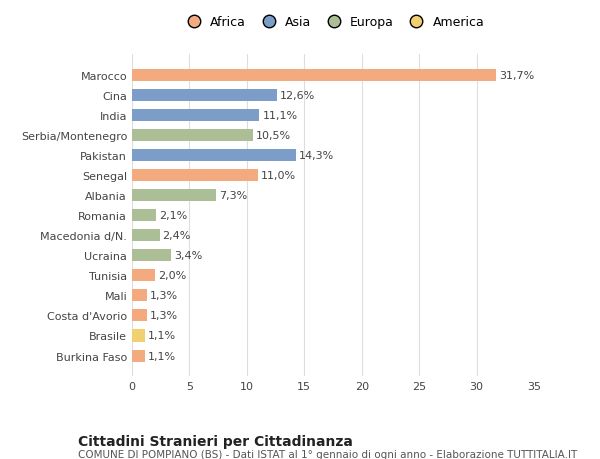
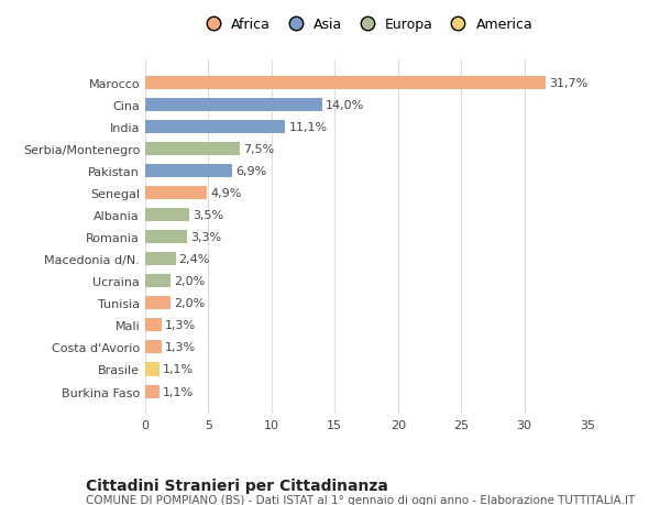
Cina: 12,6% -> 14,0%
Serbia/Montenegro: 10,5% -> 7,5%
Pakistan: 14,3% -> 6,9%
Senegal: 11,0% -> 4,9%
Albania: 7,3% -> 3,5%
Romania: 2,1% -> 3,3%
Ucraina: 3,4% -> 2,0%
